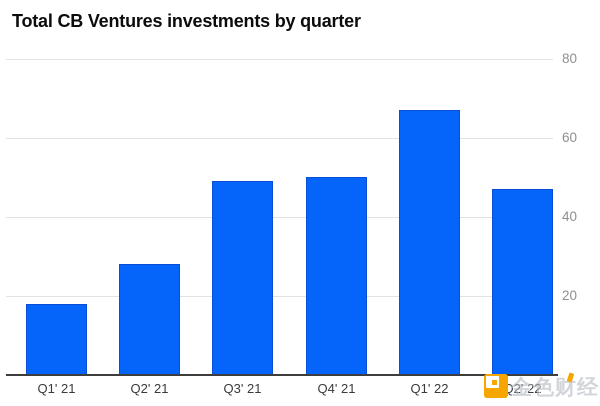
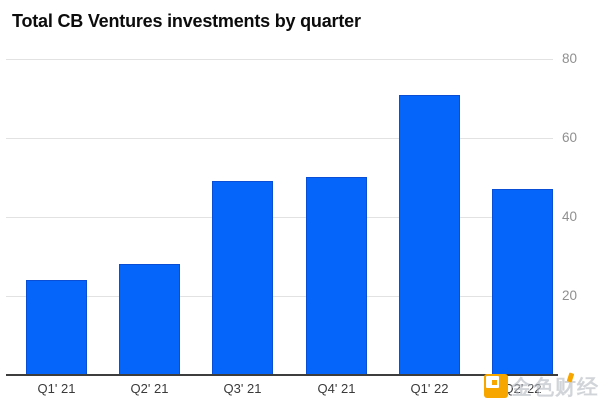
Q1' 21: 18 -> 24
Q1' 22: 67 -> 71
